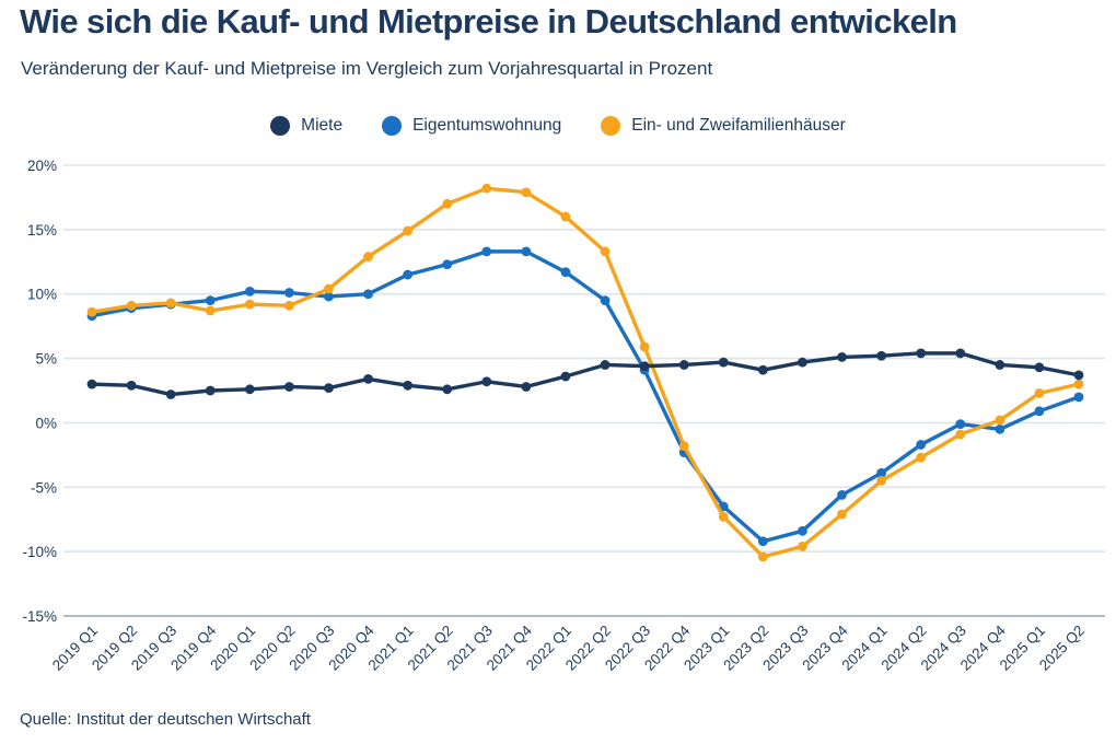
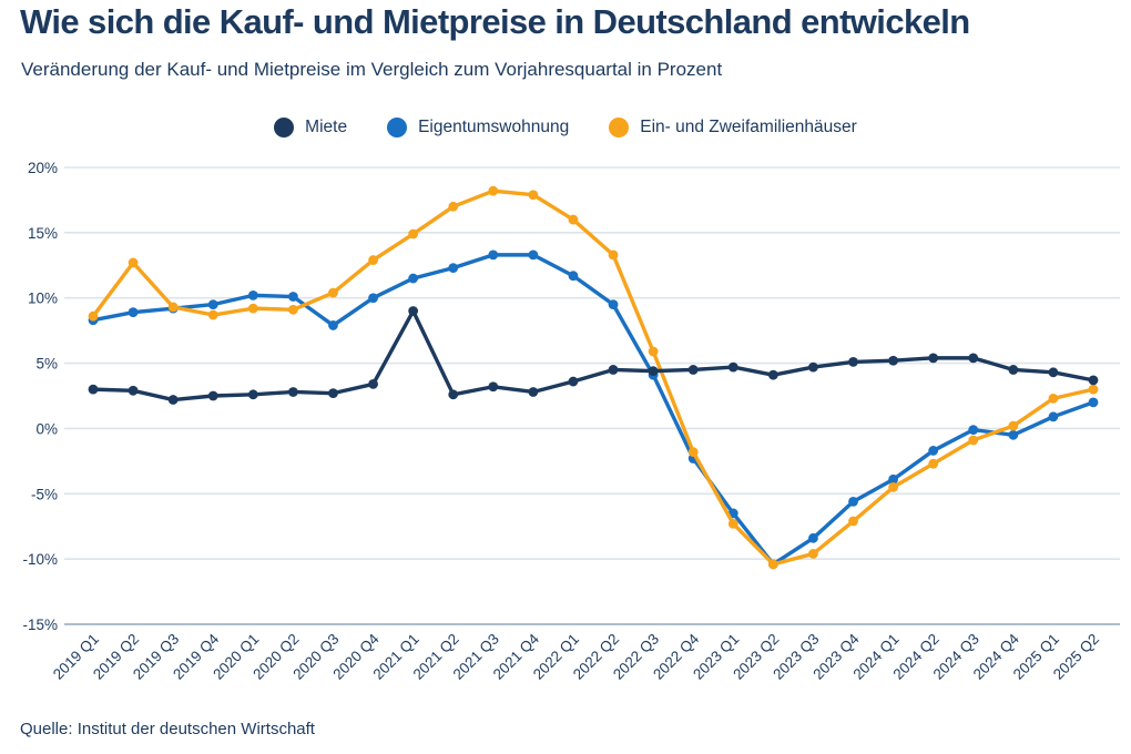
Ein- und Zweifamilienhäuser/2019 Q2: 9.1% -> 12.7%
Eigentumswohnung/2020 Q3: 9.8% -> 7.9%
Miete/2021 Q1: 2.9% -> 9.0%
Eigentumswohnung/2023 Q2: -9.2% -> -10.4%
